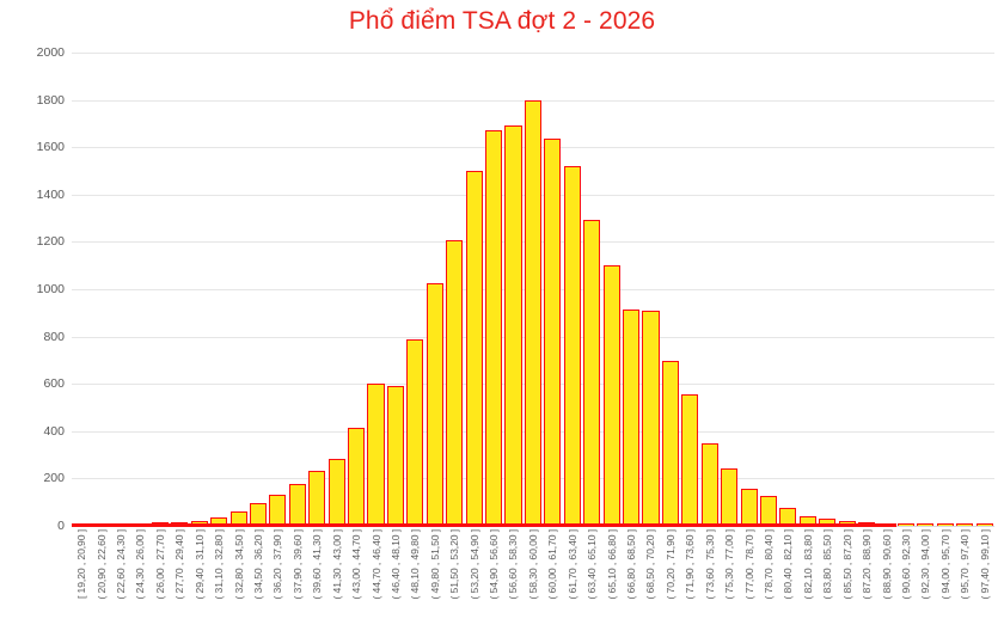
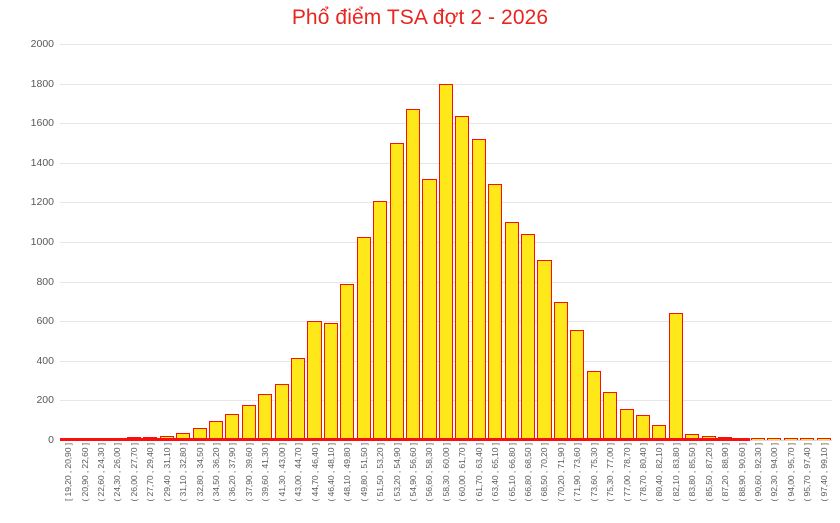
( 56,60 , 58,30 ]: 1690 -> 1320
( 66,80 , 68,50 ]: 920 -> 1040
( 82,10 , 83,80 ]: 40 -> 640
